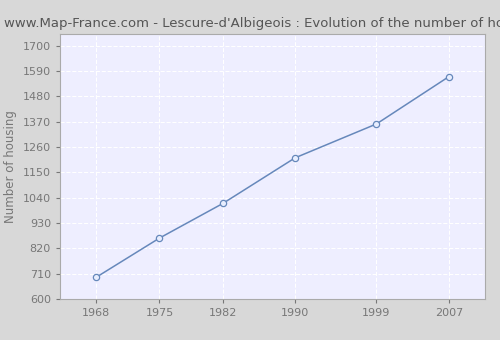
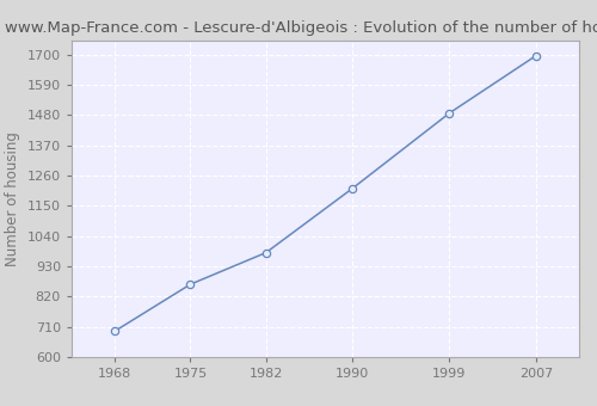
1982: 1015 -> 980
1999: 1360 -> 1487
2007: 1565 -> 1695
